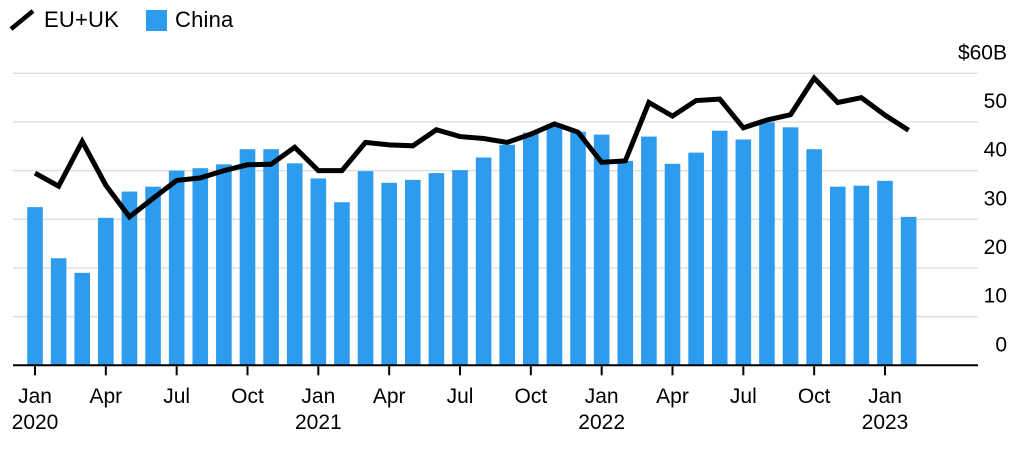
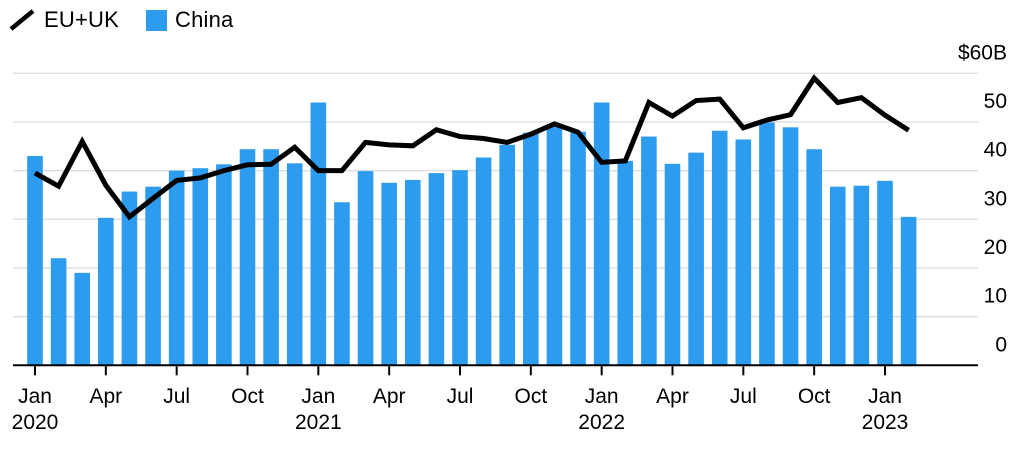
China/Jan 2020: $32B -> $43B
China/Jan 2021: $38B -> $54B
China/Jan 2022: $47B -> $54B
